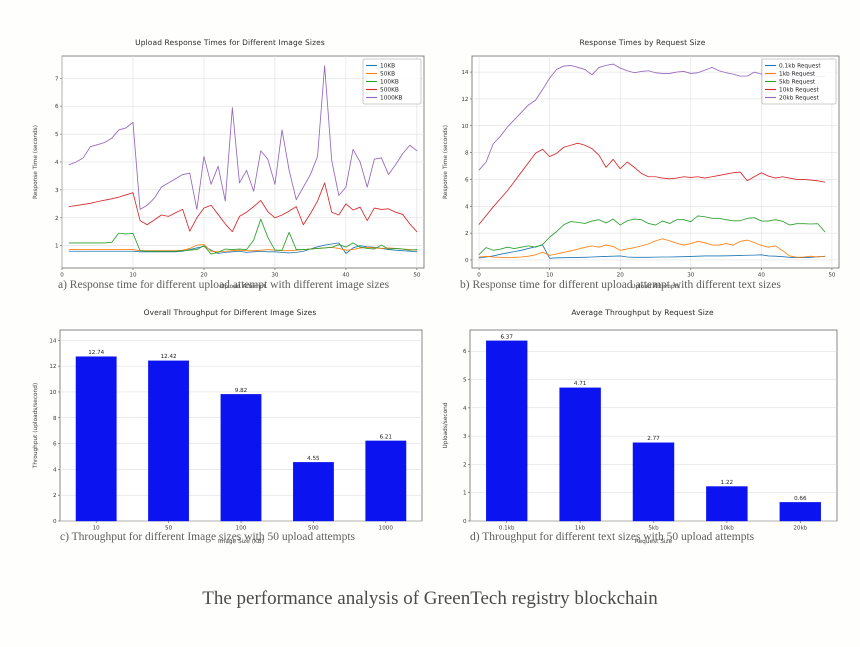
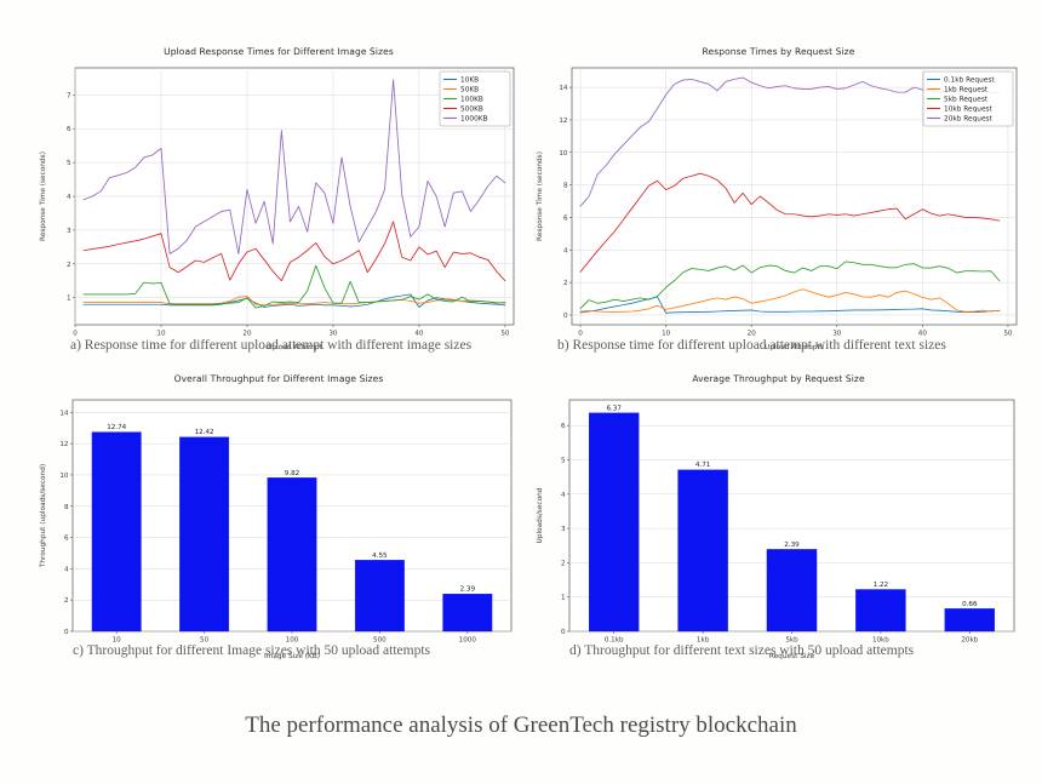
Overall Throughput for Different Image Sizes/1000: 6.21 -> 2.39
Average Throughput by Request Size/5kb: 2.77 -> 2.39
